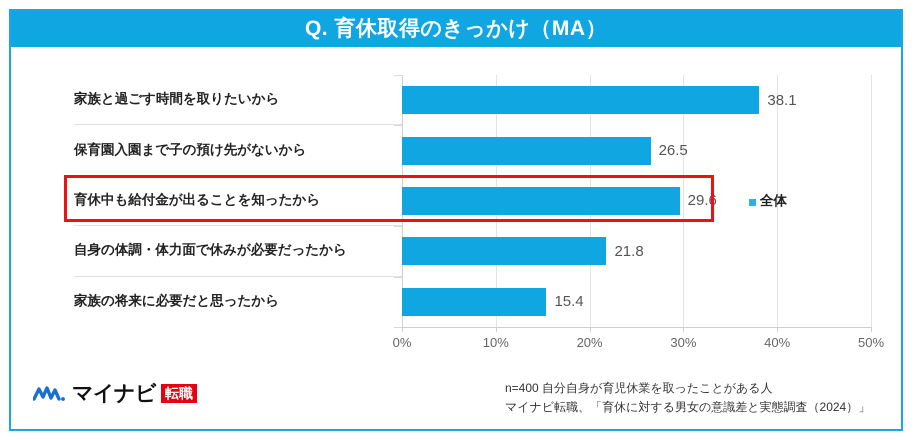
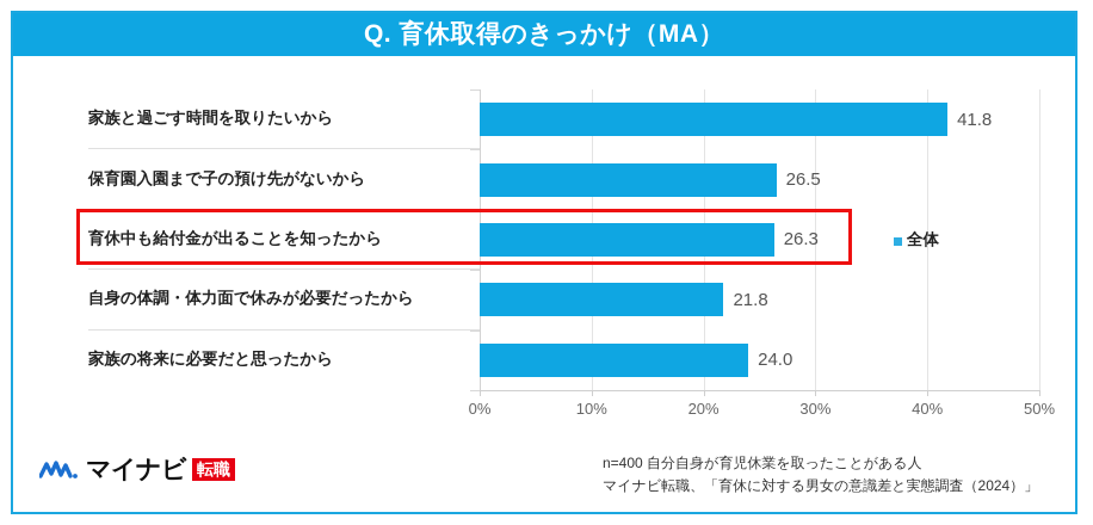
家族と過ごす時間を取りたいから: 38.1 -> 41.8
育休中も給付金が出ることを知ったから: 29.6 -> 26.3
家族の将来に必要だと思ったから: 15.4 -> 24.0
